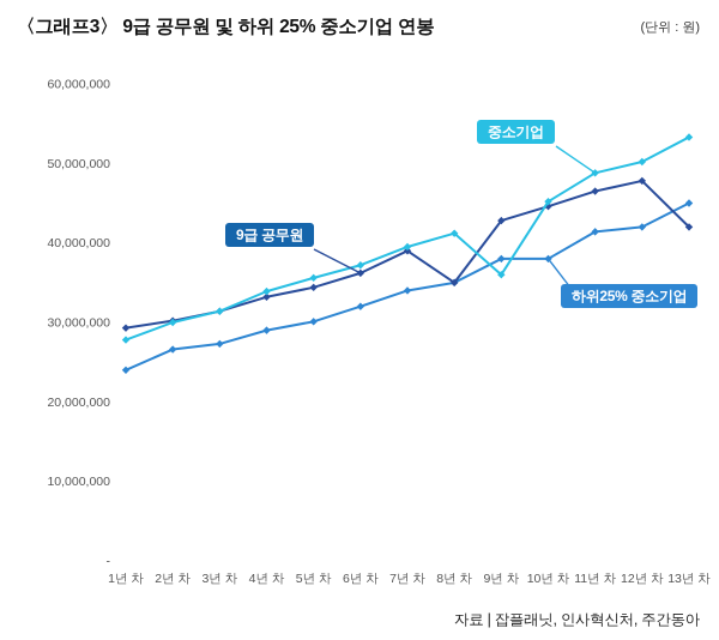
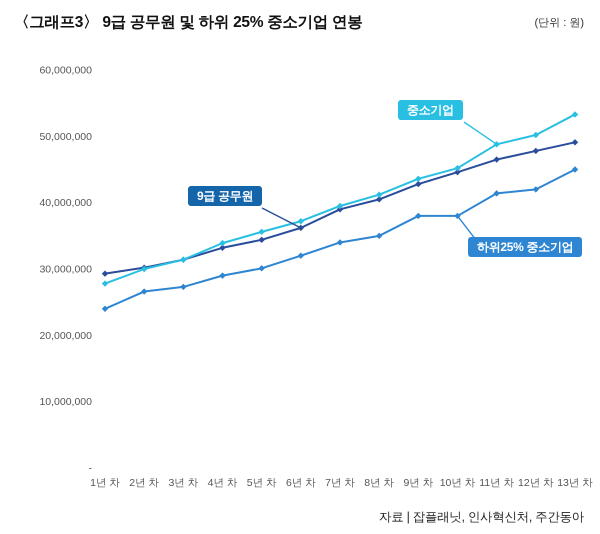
9급 공무원/8년 차: 35000000 -> 40000000
중소기업/9년 차: 36000000 -> 44000000
9급 공무원/13년 차: 42000000 -> 49000000
